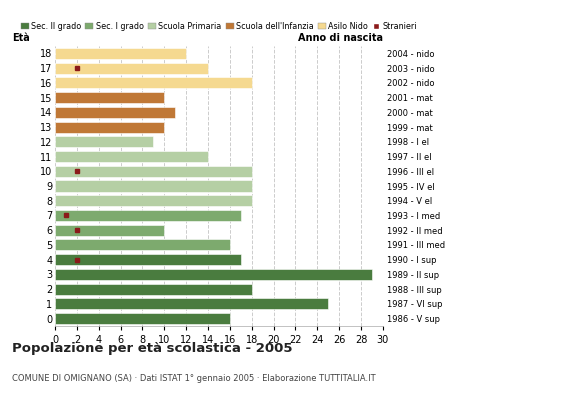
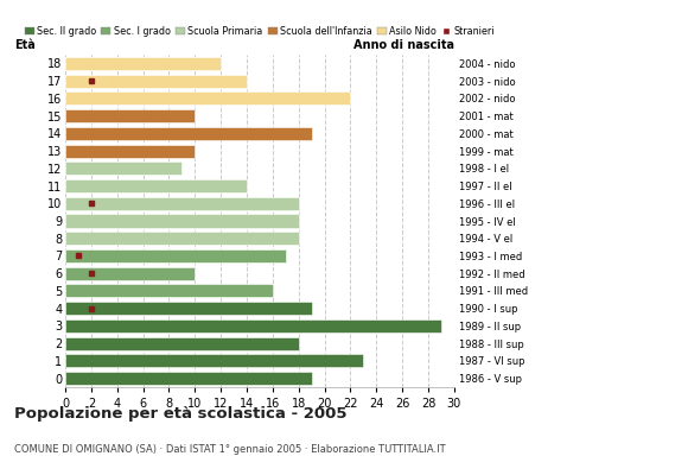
16: 18 -> 22
14: 11 -> 19
4: 17 -> 19
1: 25 -> 23
0: 16 -> 19
